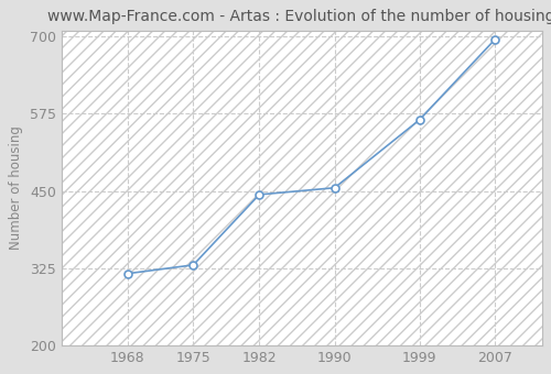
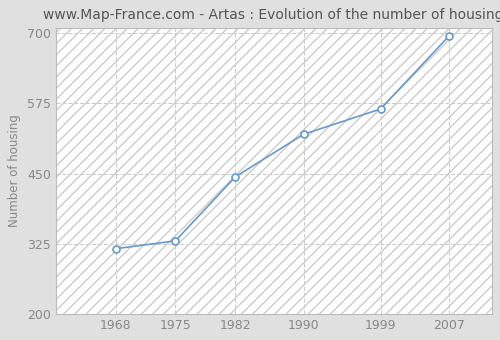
1990: 455 -> 520
